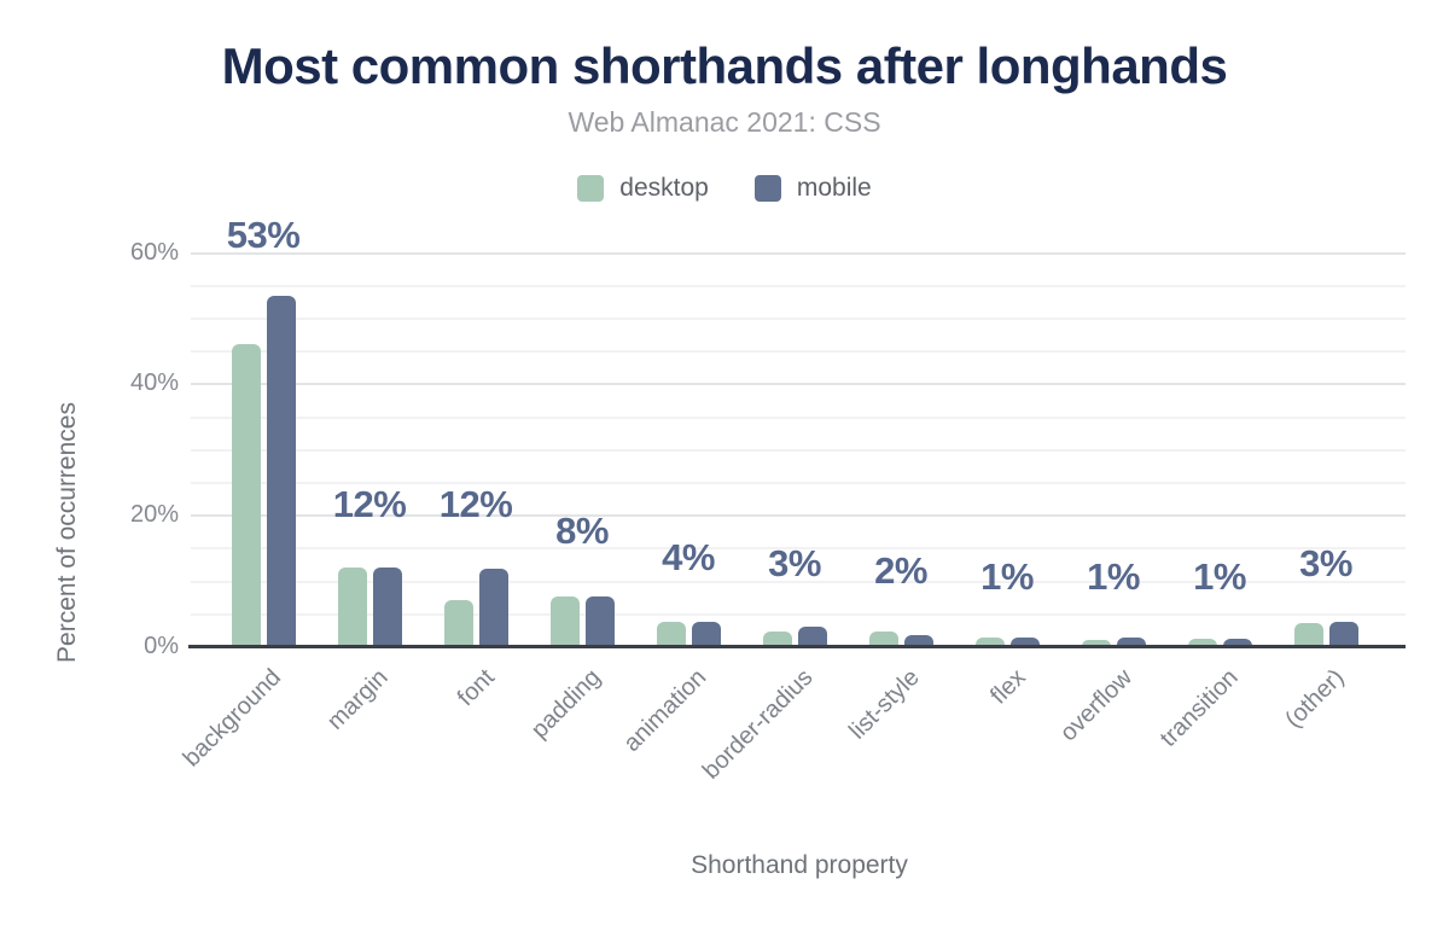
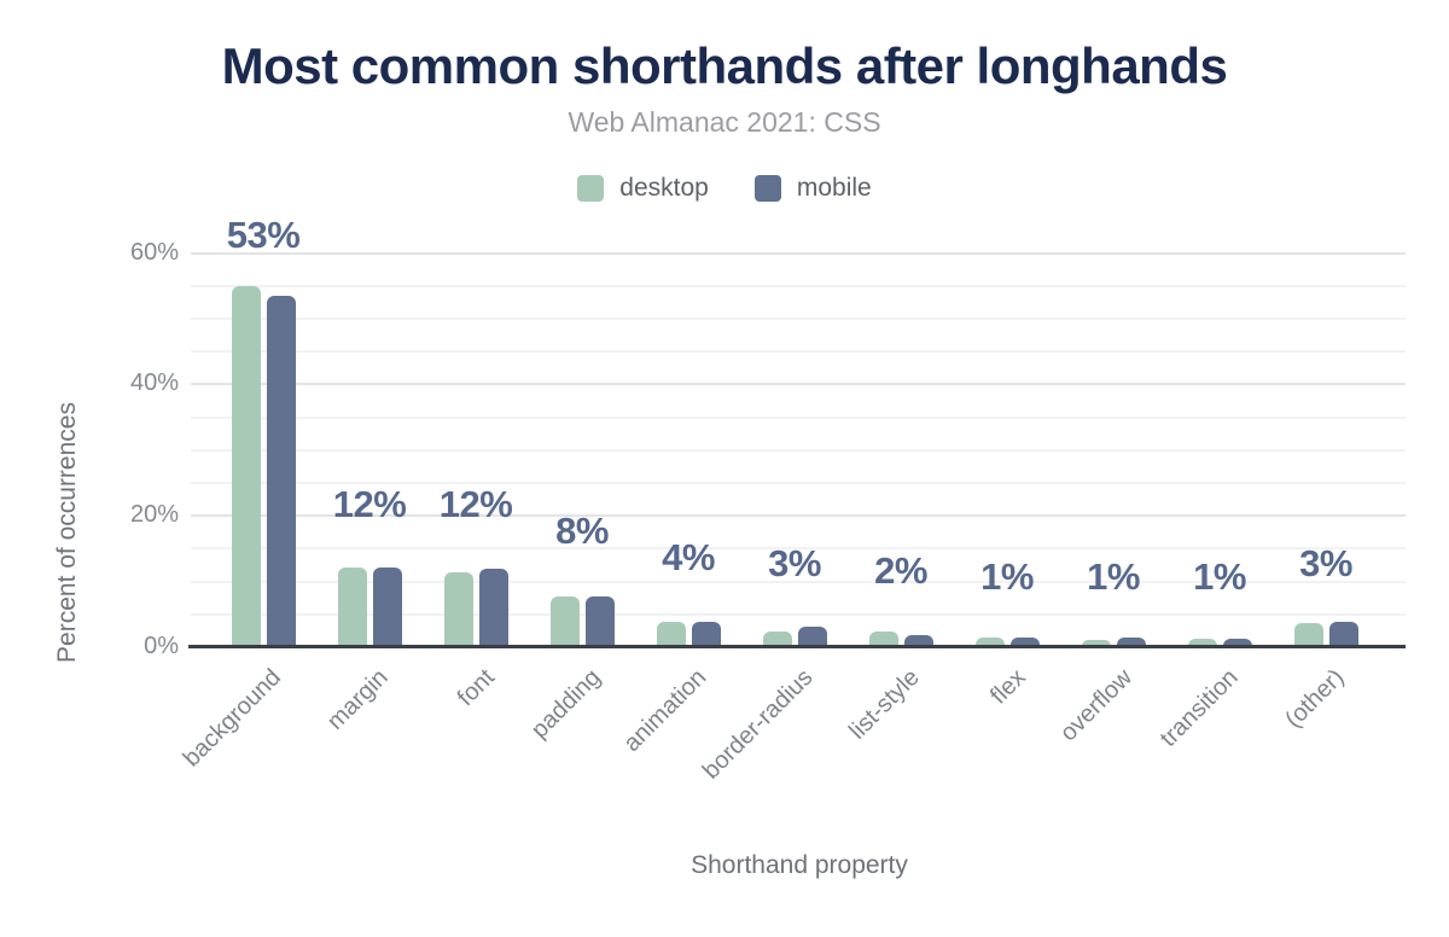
desktop/background: 46% -> 55%
desktop/font: 7% -> 11%
